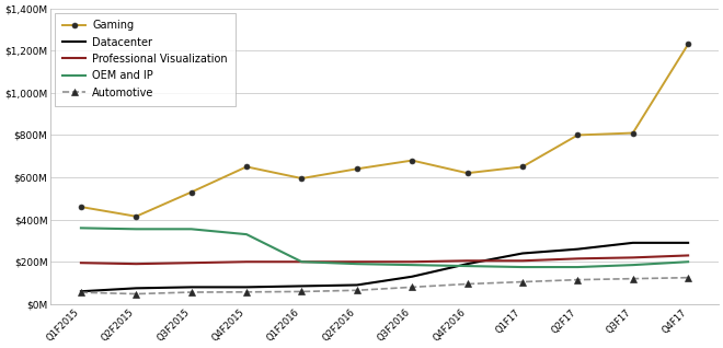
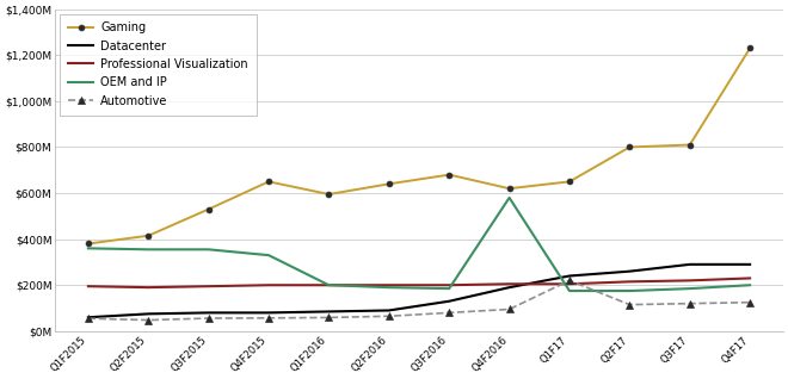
Gaming/Q1F2015: $460M -> $380M
OEM and IP/Q4F2016: $180M -> $580M
Automotive/Q1F17: $100M -> $220M
